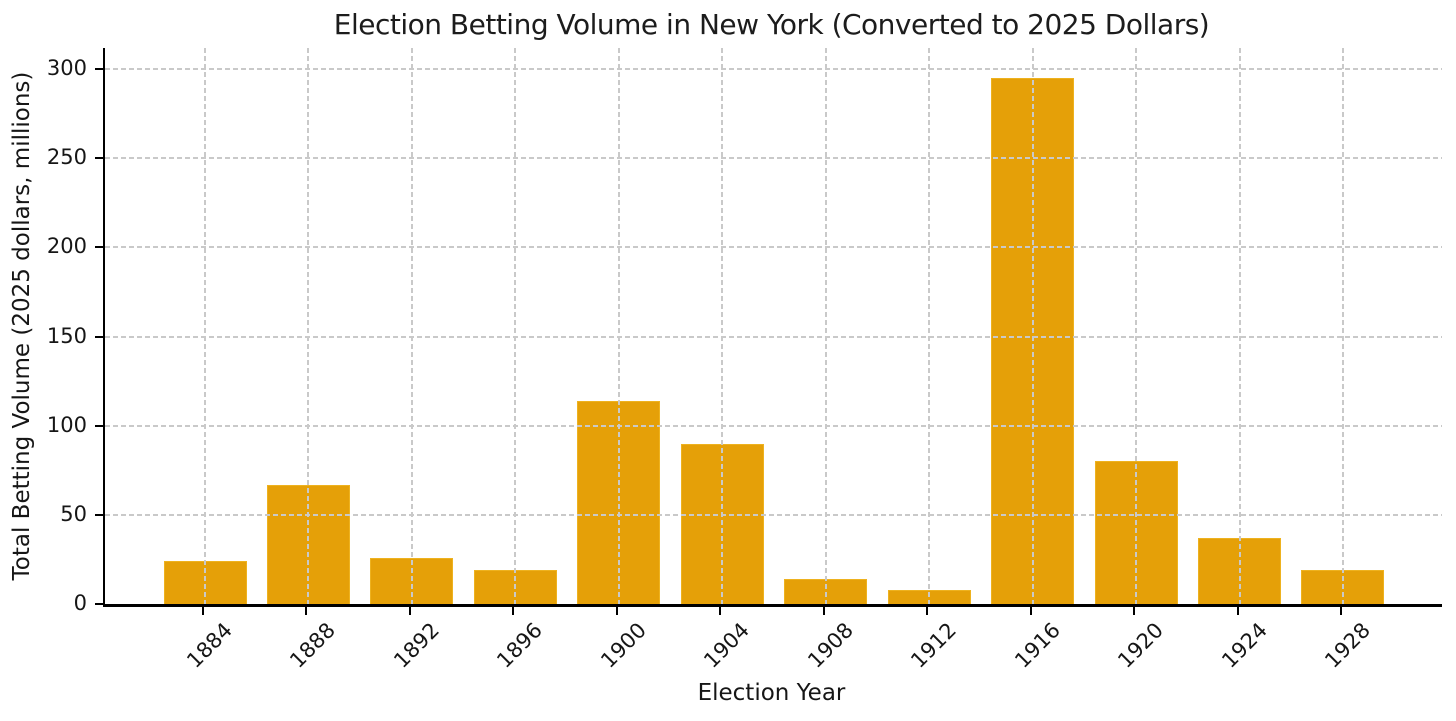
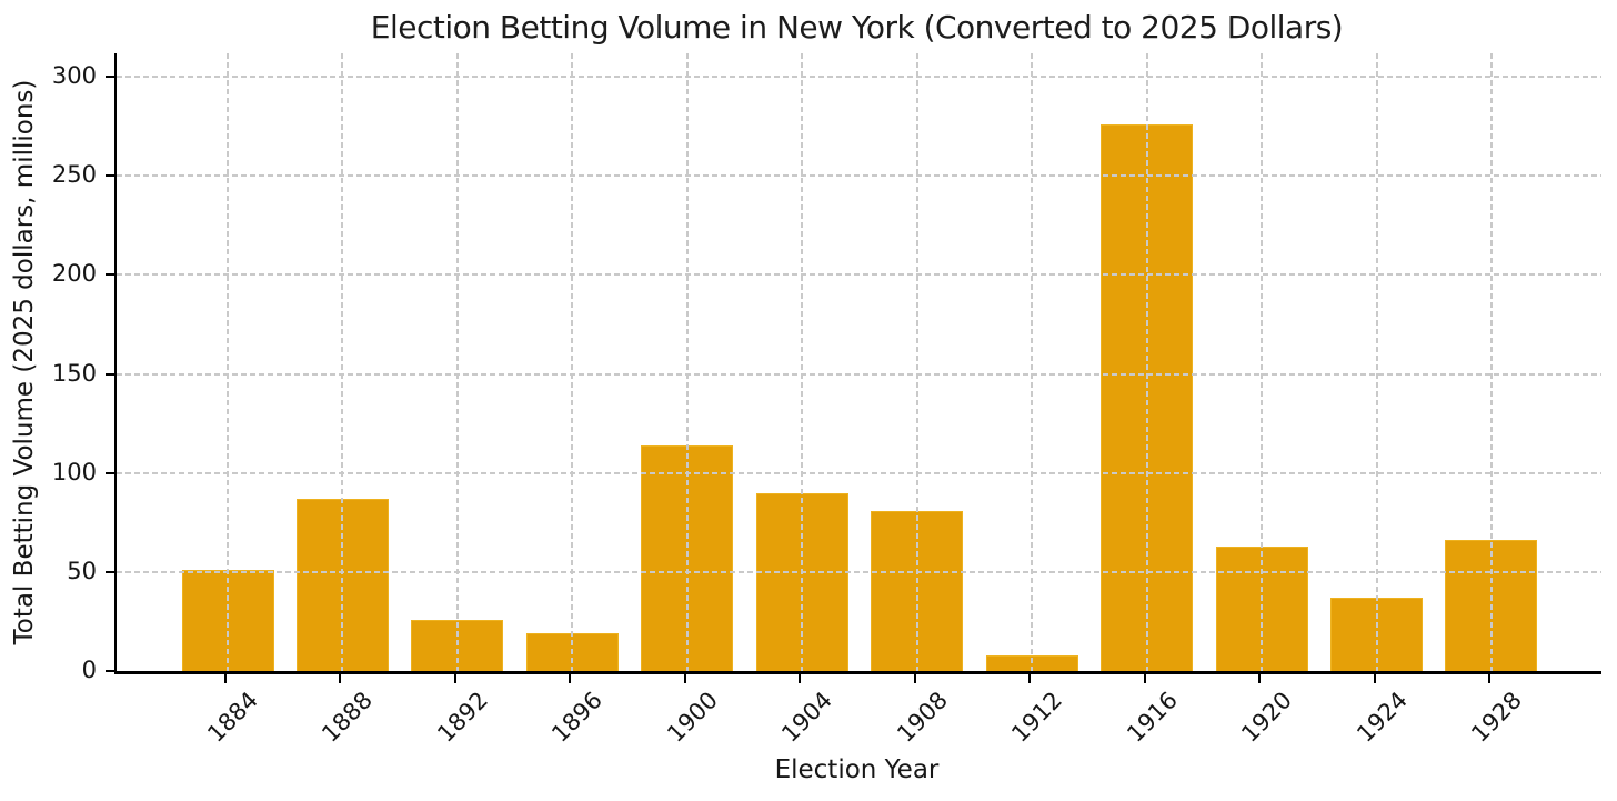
1884: 24 -> 51
1888: 67 -> 87
1908: 14 -> 81
1916: 295 -> 276
1920: 80 -> 63
1928: 19 -> 66
